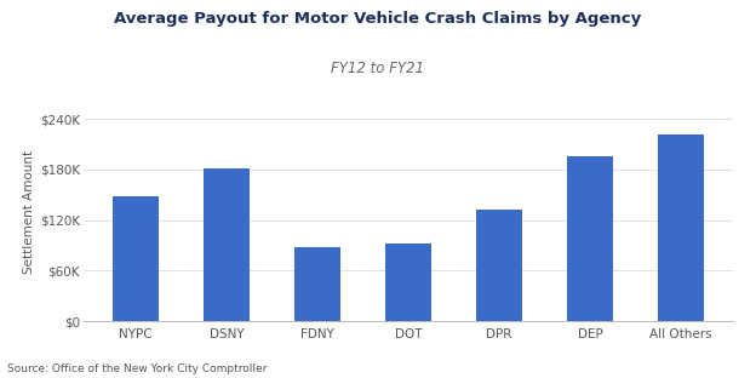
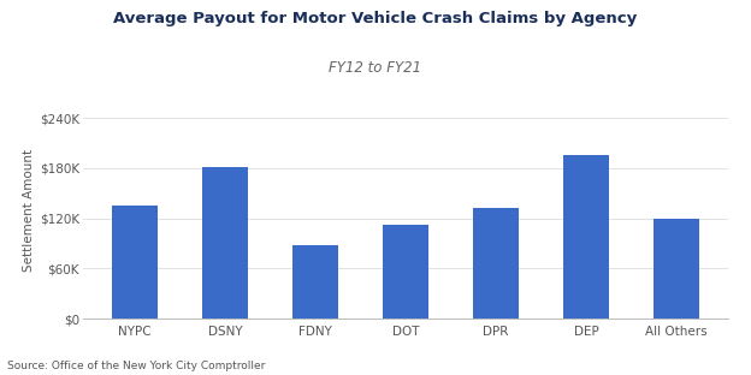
NYPC: $148K -> $135K
DOT: $92K -> $113K
All Others: $222K -> $120K
